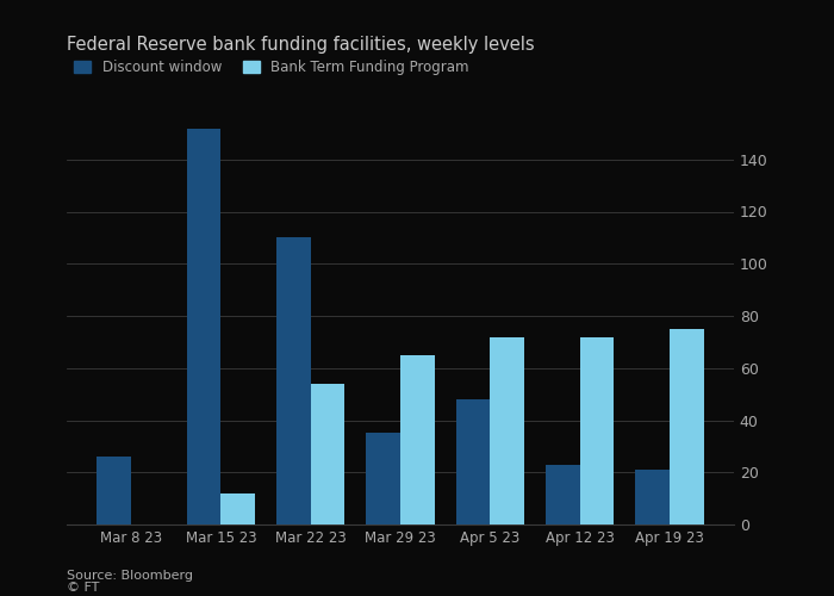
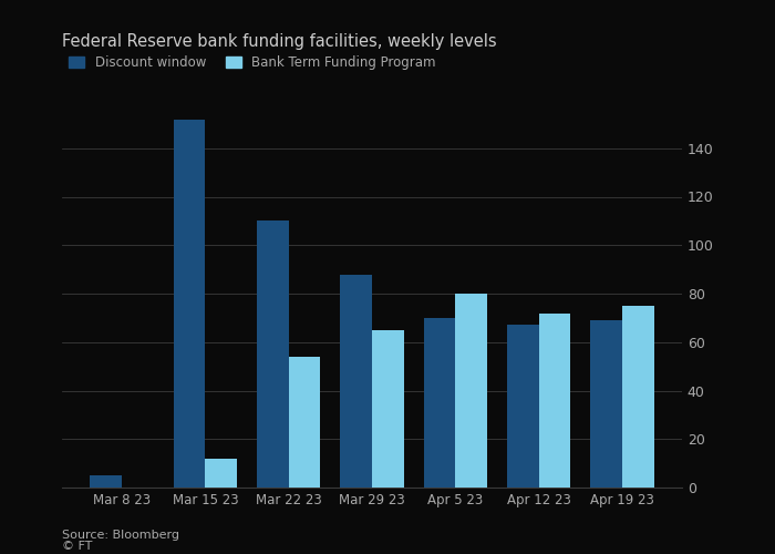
Discount window/Mar 8 23: 26 -> 5
Discount window/Mar 29 23: 35 -> 88
Discount window/Apr 5 23: 48 -> 70
Bank Term Funding Program/Apr 5 23: 72 -> 80
Discount window/Apr 12 23: 23 -> 67
Discount window/Apr 19 23: 21 -> 69
